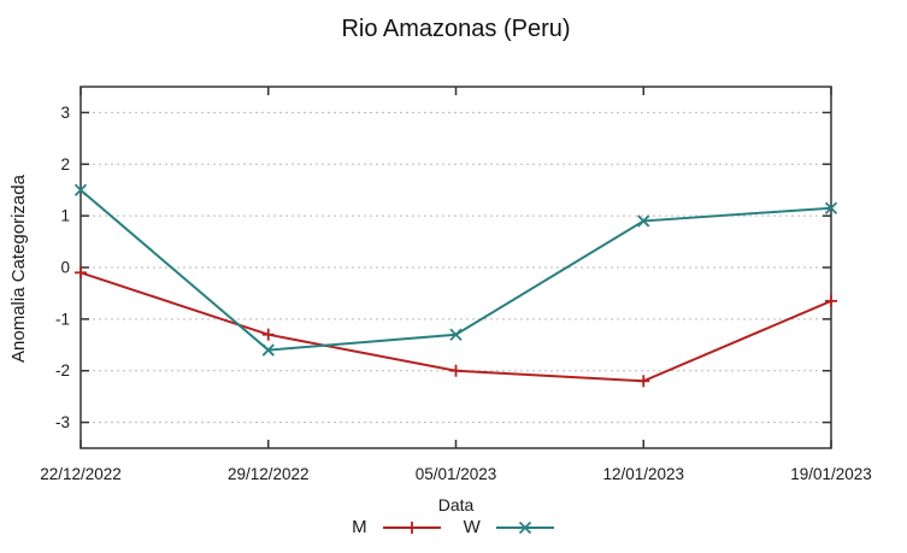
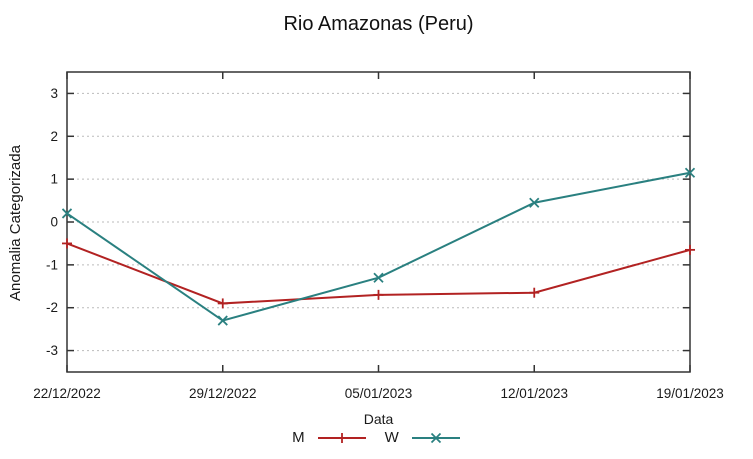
M/22/12/2022: -0.1 -> -0.5
W/22/12/2022: 1.5 -> 0.2
M/29/12/2022: -1.3 -> -1.9
W/29/12/2022: -1.6 -> -2.3
M/05/01/2023: -2.0 -> -1.7
M/12/01/2023: -2.2 -> -1.6
W/12/01/2023: 0.9 -> 0.5
